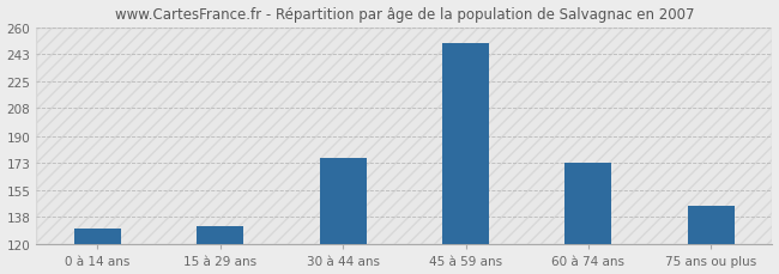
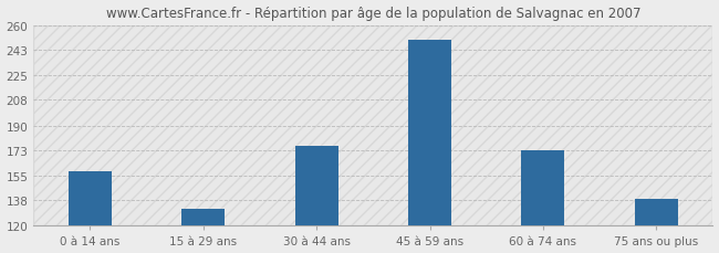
0 à 14 ans: 130 -> 158
75 ans ou plus: 145 -> 139
